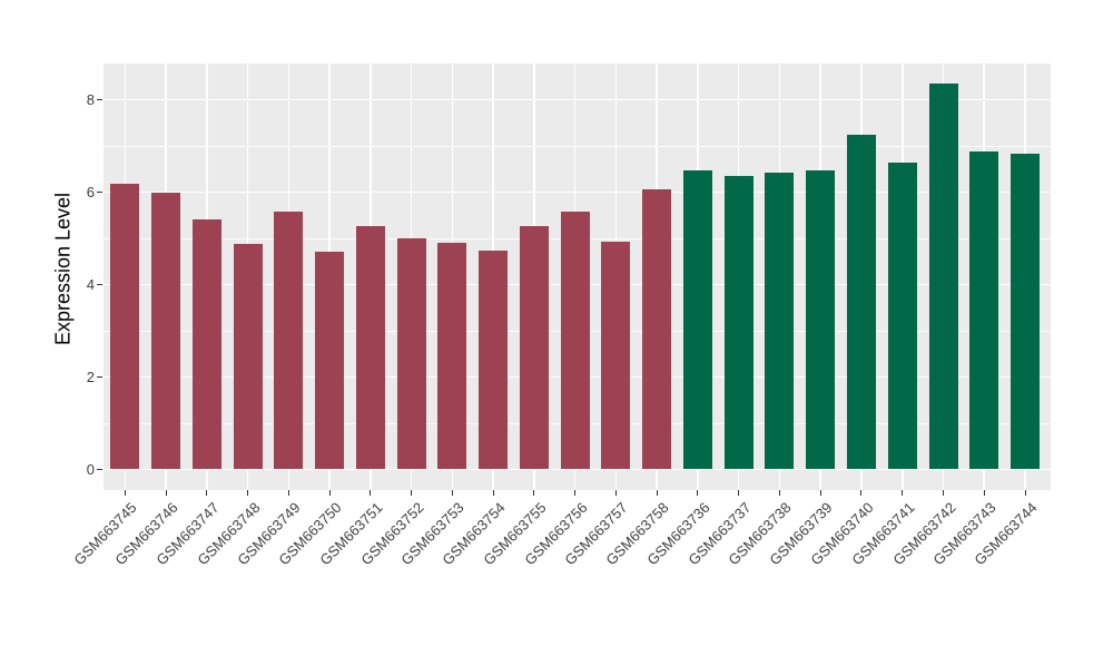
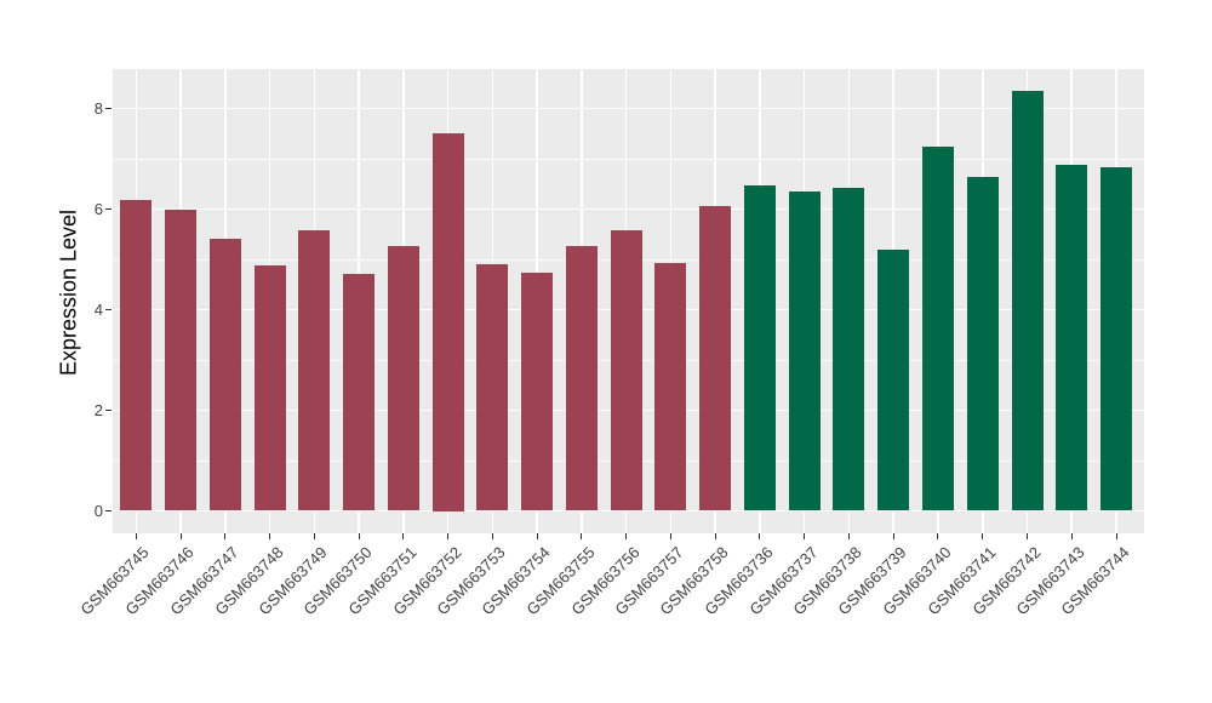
GSM663752: 5.0 -> 7.5
GSM663739: 6.5 -> 5.2
